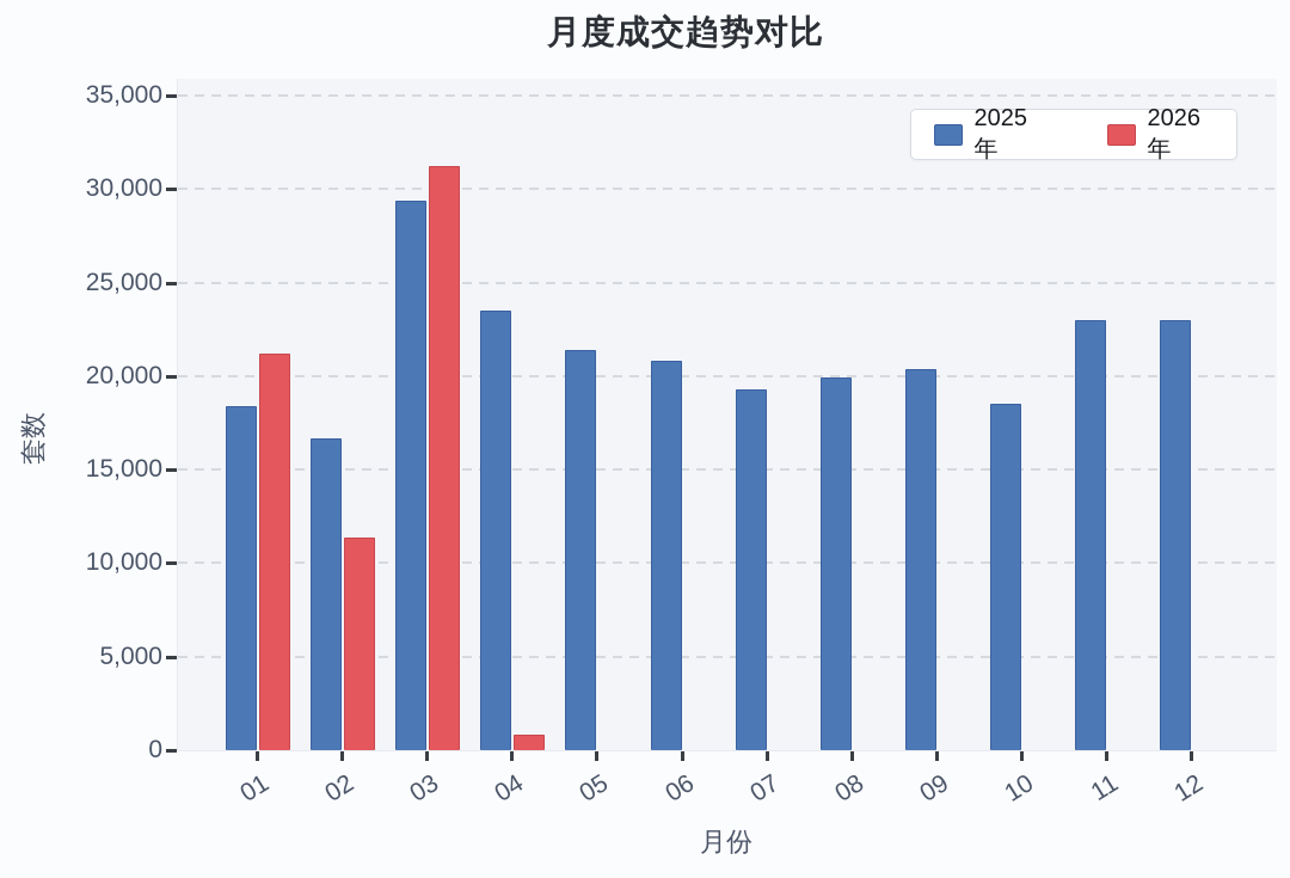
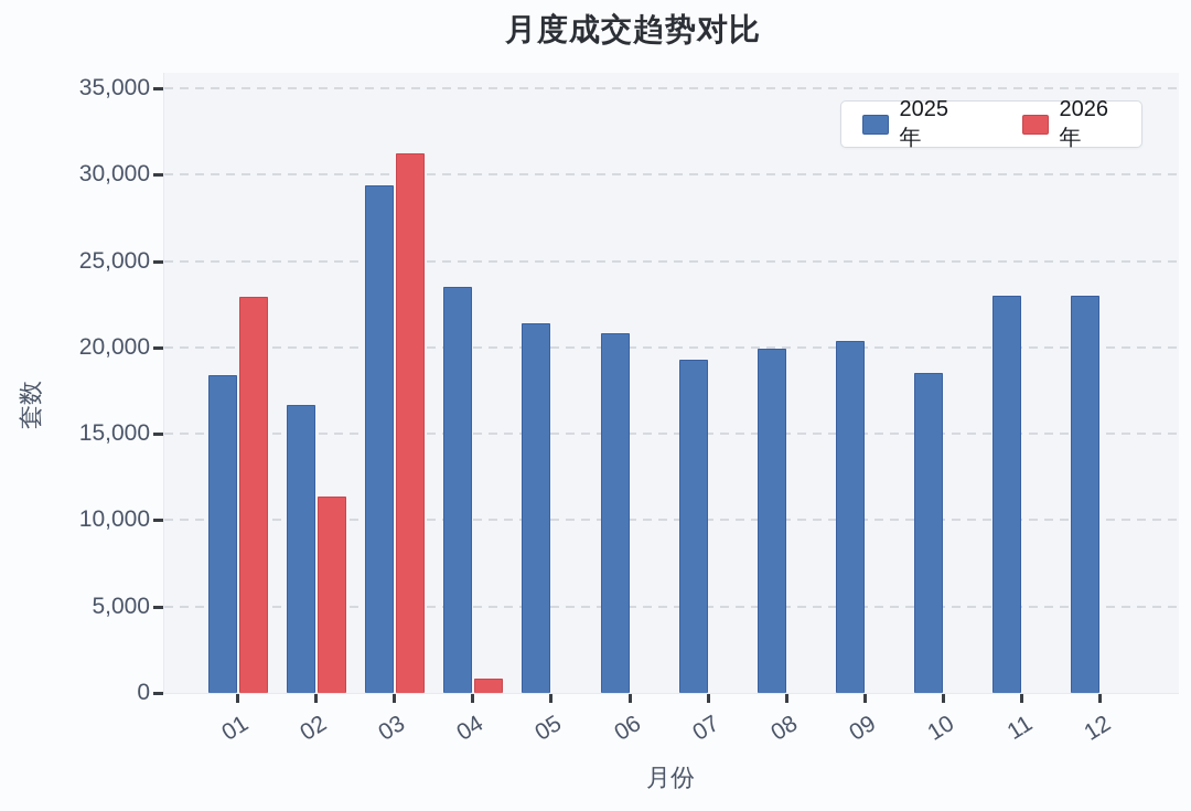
2026年/01: 21200 -> 22900
